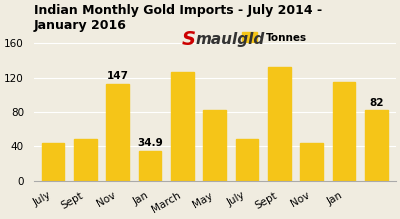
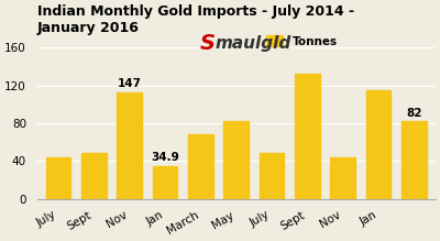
March: 127 -> 68
